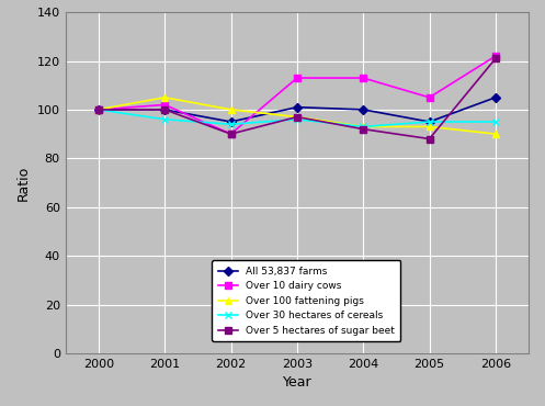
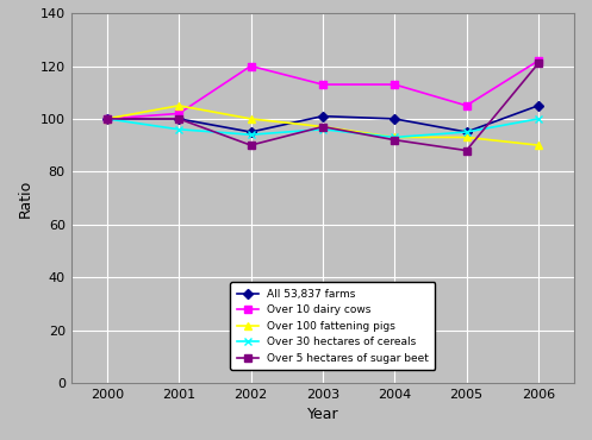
Over 10 dairy cows/2002: 90 -> 120
Over 30 hectares of cereals/2006: 95 -> 100
